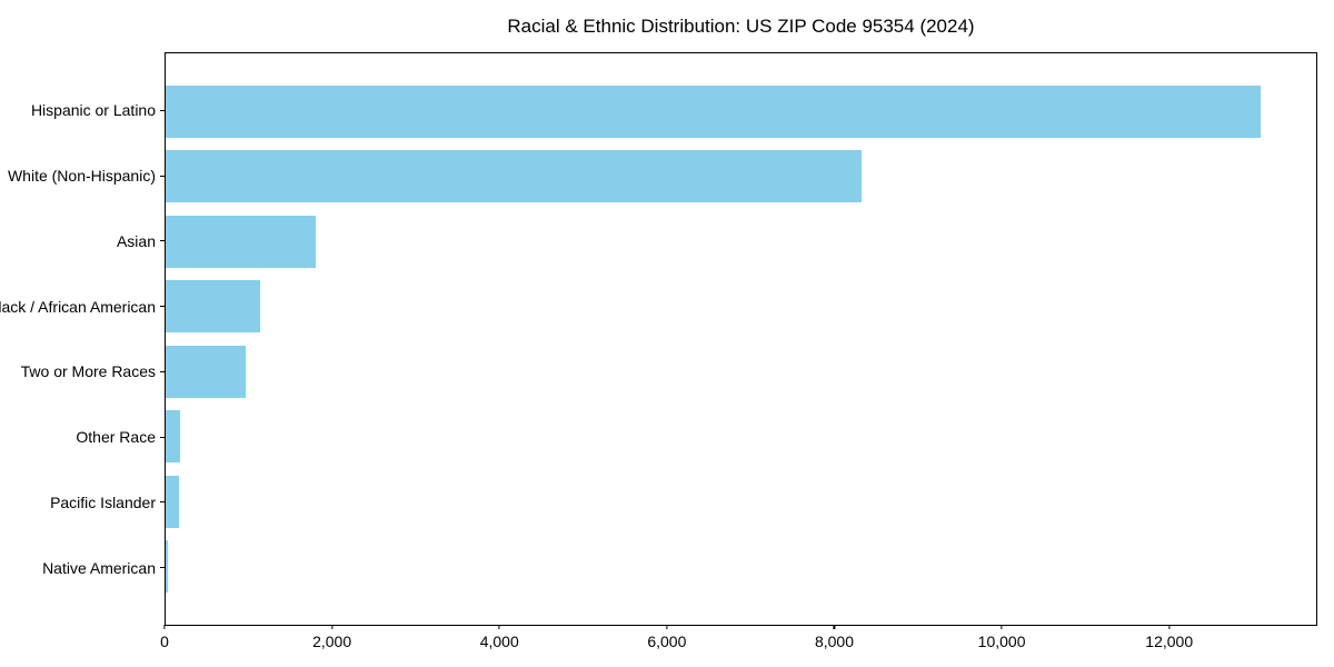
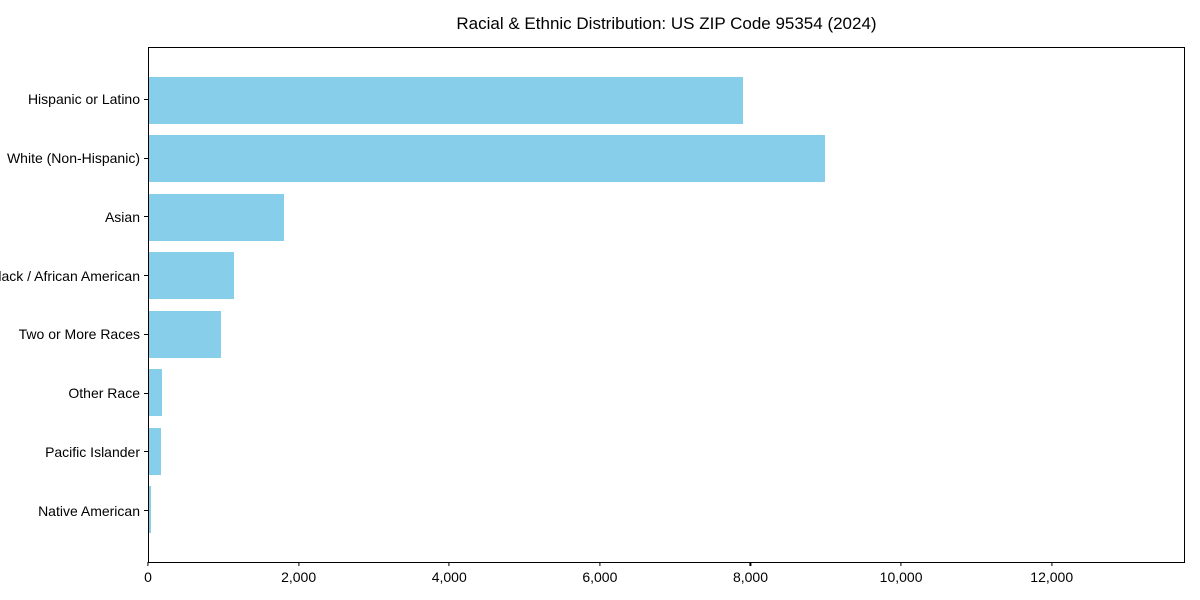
Hispanic or Latino: 13100 -> 7900
White (Non-Hispanic): 8300 -> 9000
